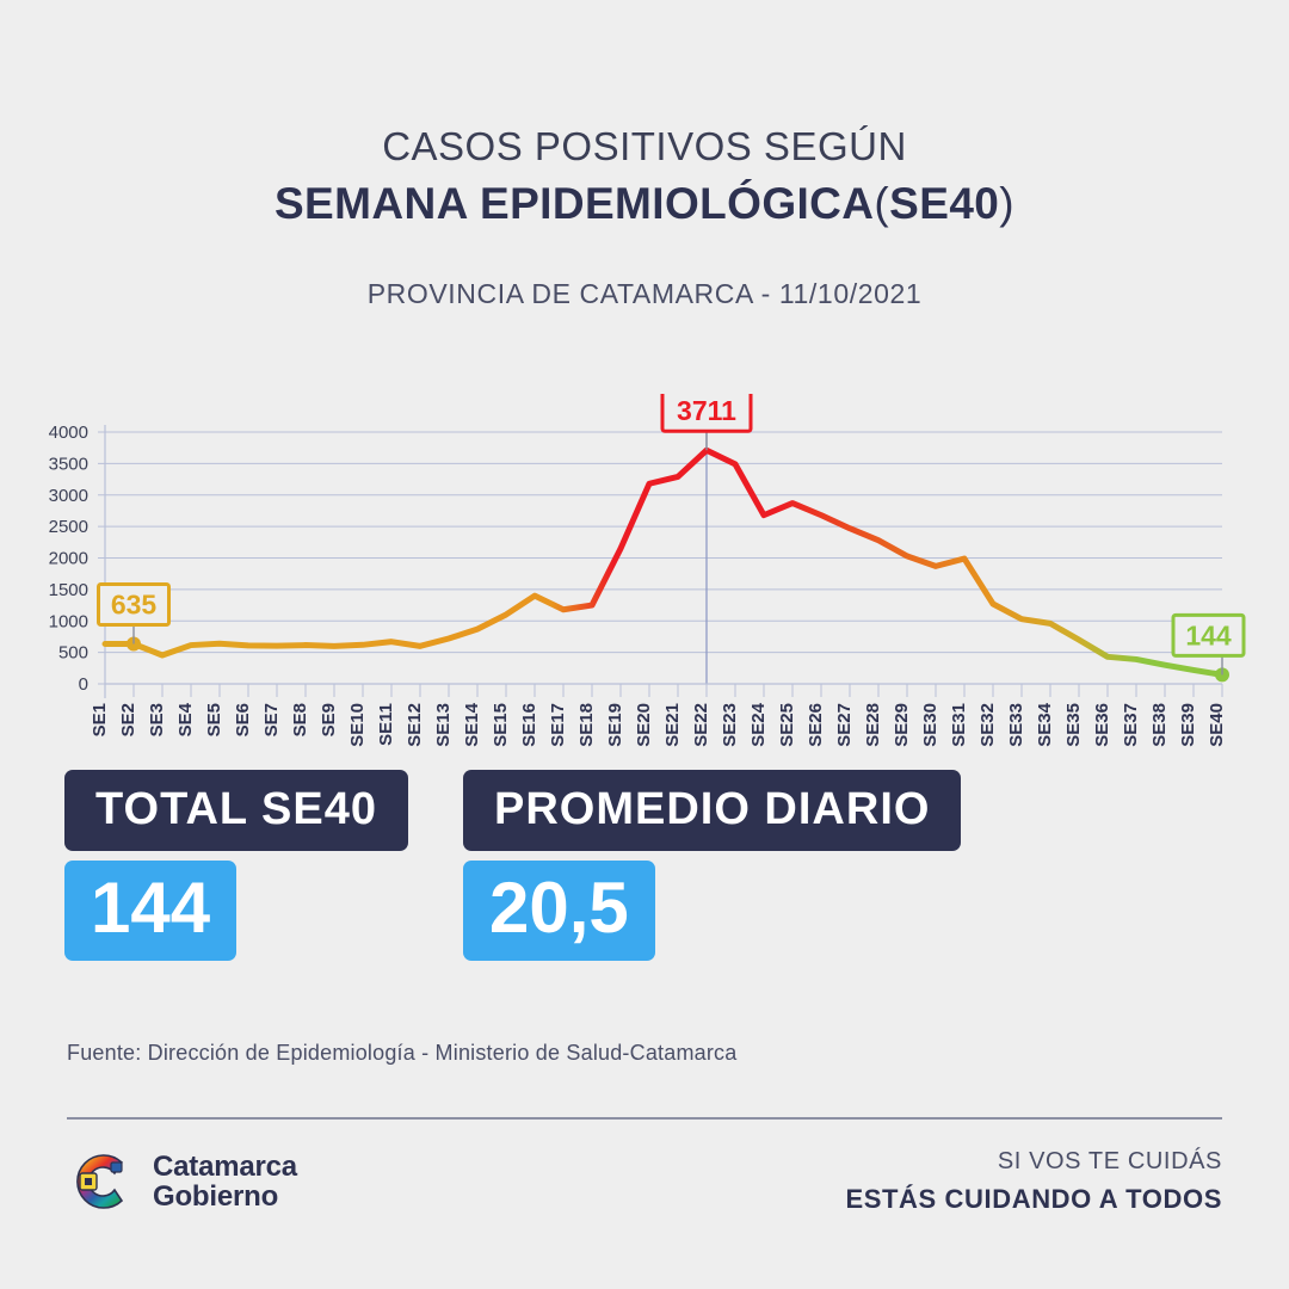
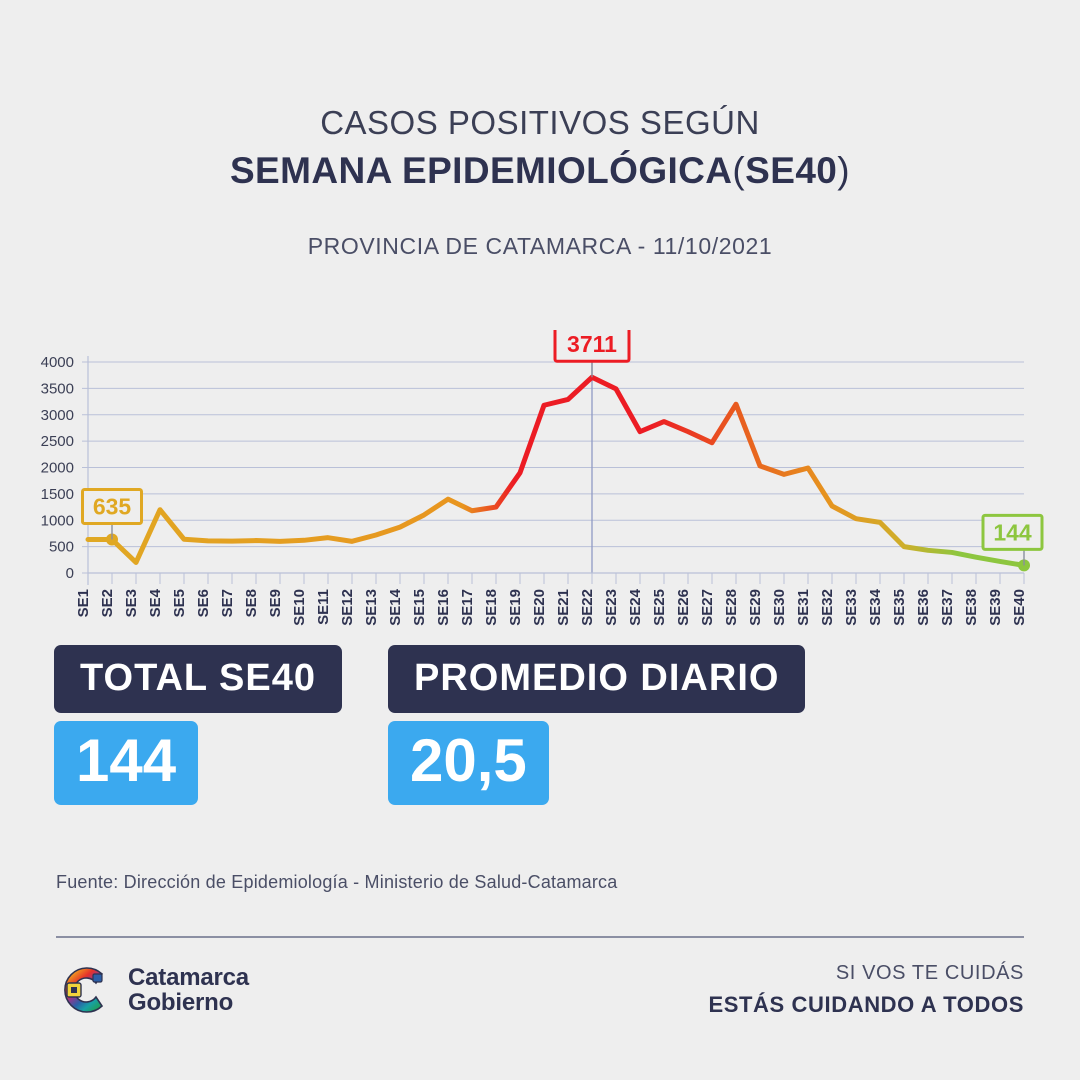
SE3: 500 -> 200
SE4: 600 -> 1200
SE19: 2200 -> 1900
SE28: 2300 -> 3200
SE35: 700 -> 500
